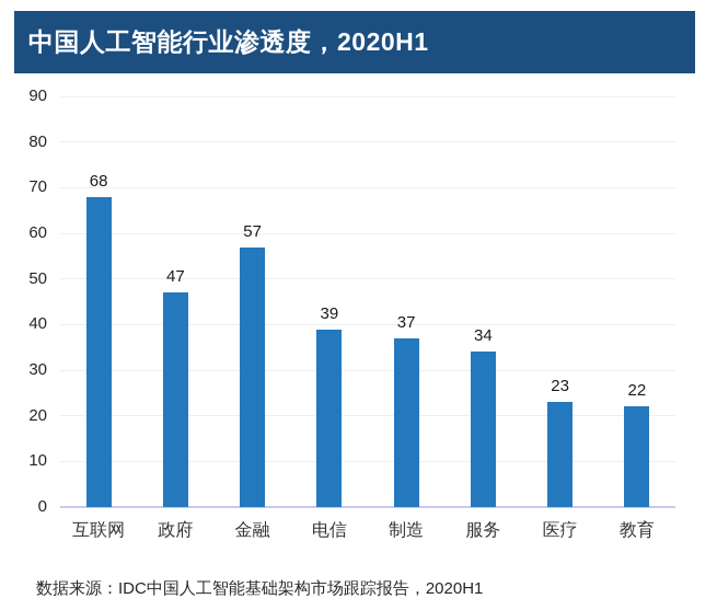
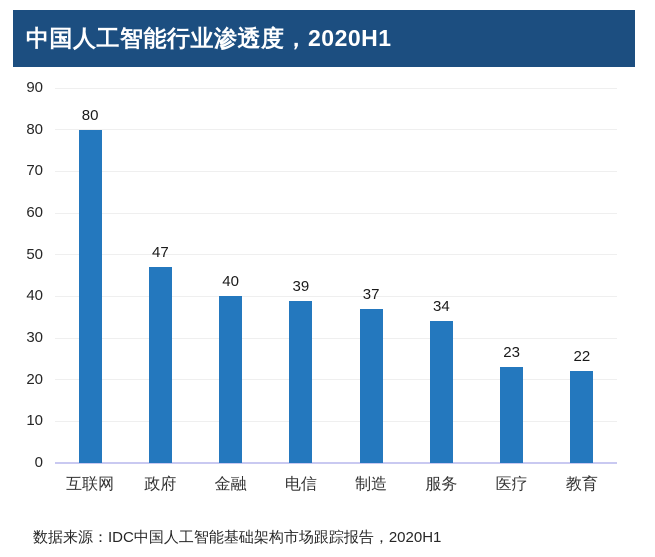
互联网: 68 -> 80
金融: 57 -> 40
